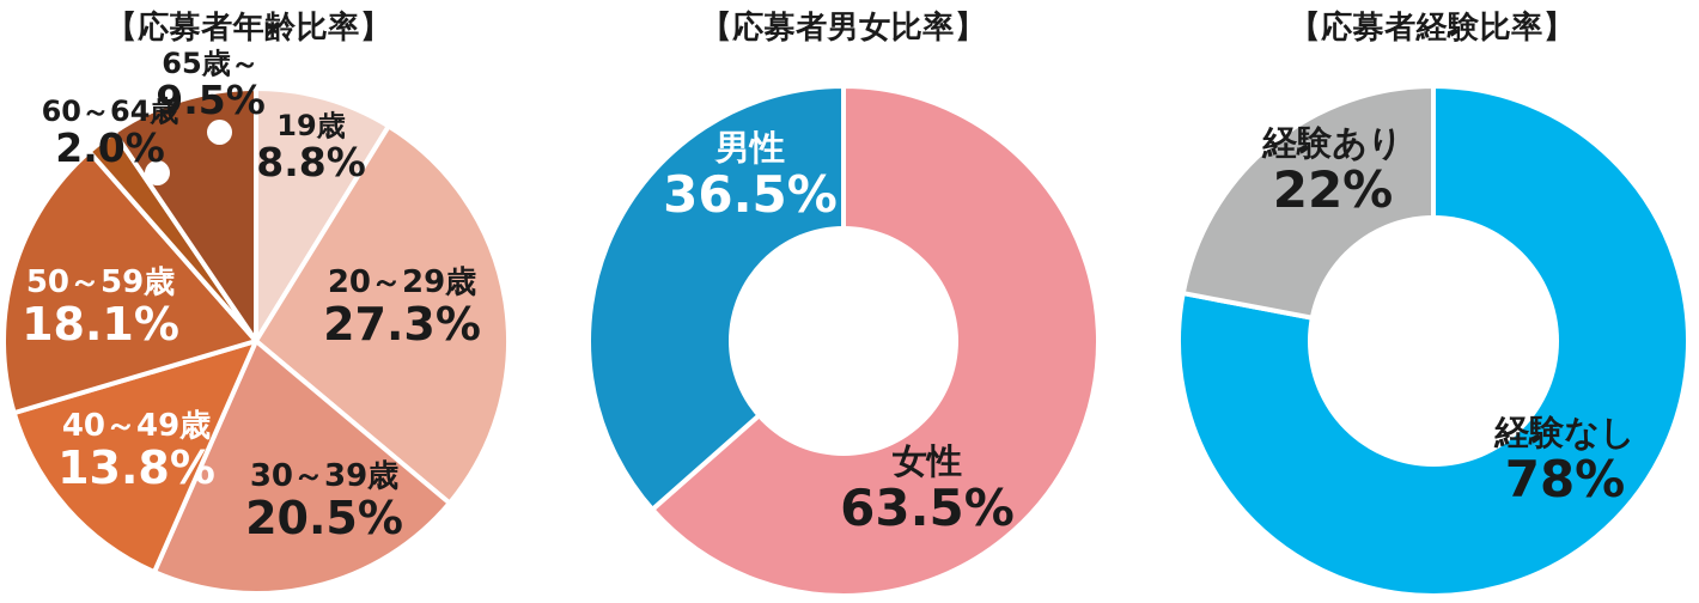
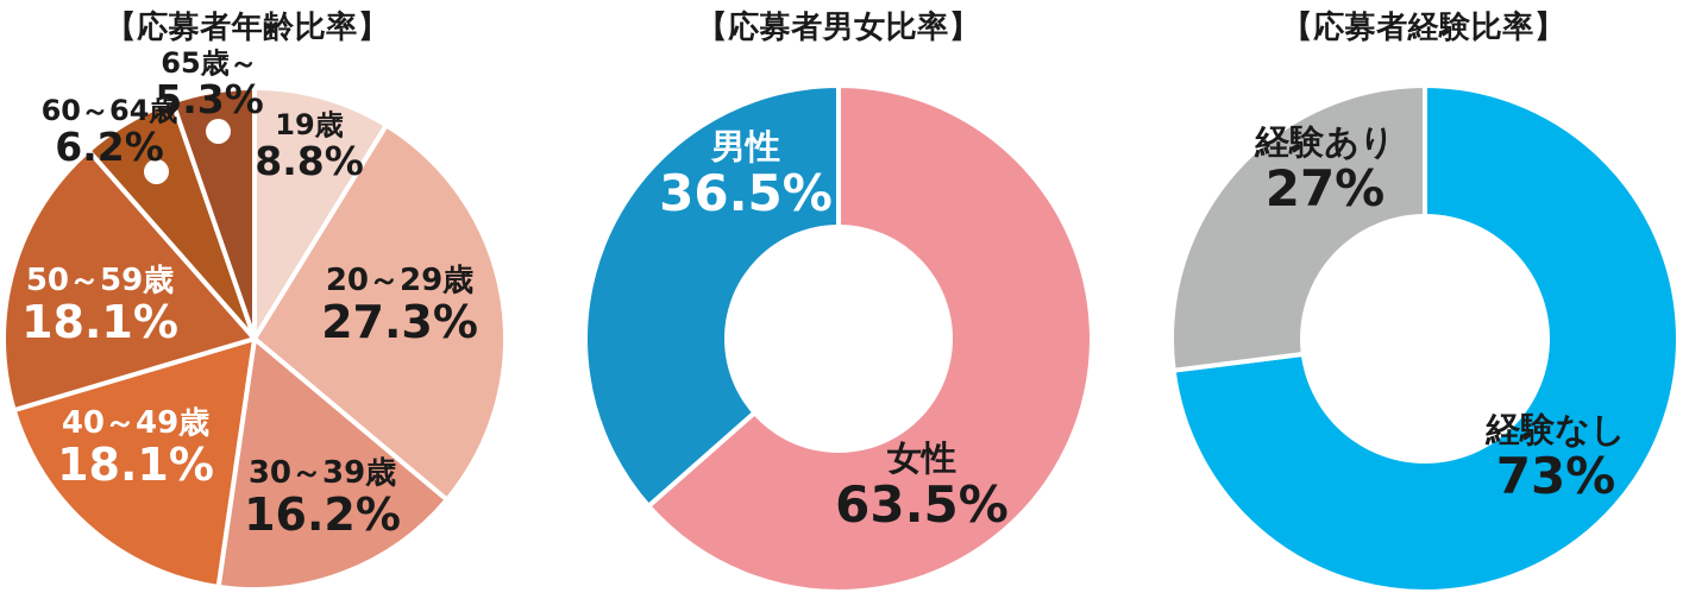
【応募者年齢比率】/30～39歳: 20.5% -> 16.2%
【応募者年齢比率】/40～49歳: 13.8% -> 18.1%
【応募者年齢比率】/60～64歳: 2.0% -> 6.2%
【応募者年齢比率】/65歳～: 9.5% -> 5.3%
【応募者経験比率】/経験なし: 78% -> 73%
【応募者経験比率】/経験あり: 22% -> 27%
